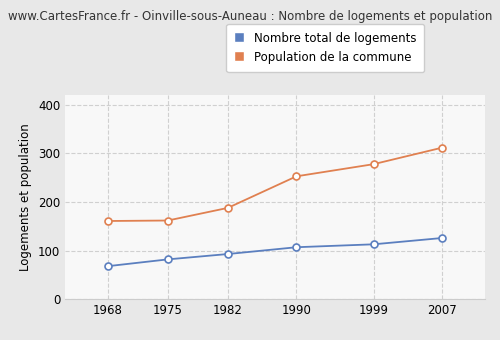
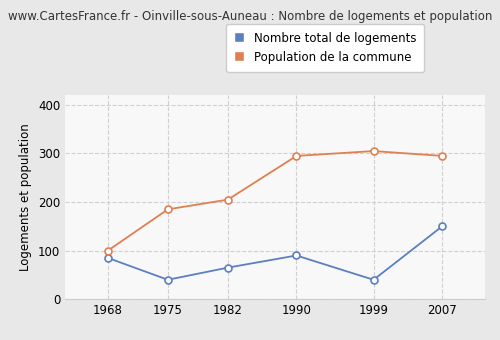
Nombre total de logements/1968: 68 -> 85
Population de la commune/1968: 161 -> 100
Nombre total de logements/1975: 82 -> 40
Population de la commune/1975: 162 -> 185
Nombre total de logements/1982: 93 -> 65
Population de la commune/1982: 188 -> 205
Nombre total de logements/1990: 107 -> 90
Population de la commune/1990: 253 -> 295
Nombre total de logements/1999: 113 -> 40
Population de la commune/1999: 278 -> 305
Nombre total de logements/2007: 126 -> 150
Population de la commune/2007: 312 -> 295
